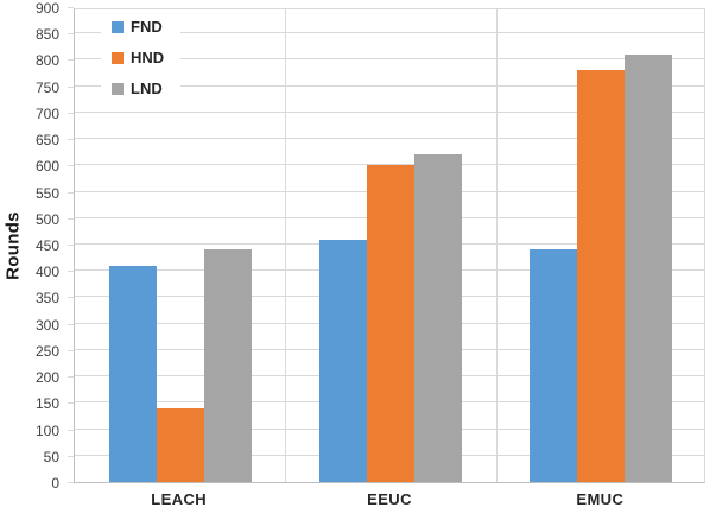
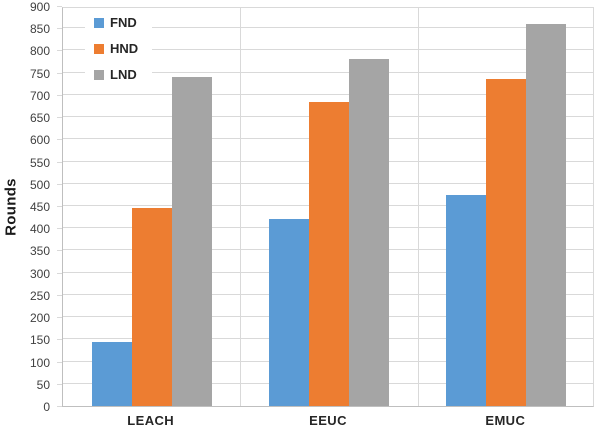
FND/LEACH: 410 -> 140
HND/LEACH: 140 -> 440
LND/LEACH: 440 -> 740
FND/EEUC: 460 -> 420
HND/EEUC: 600 -> 680
LND/EEUC: 620 -> 780
FND/EMUC: 440 -> 480
HND/EMUC: 780 -> 740
LND/EMUC: 810 -> 860
